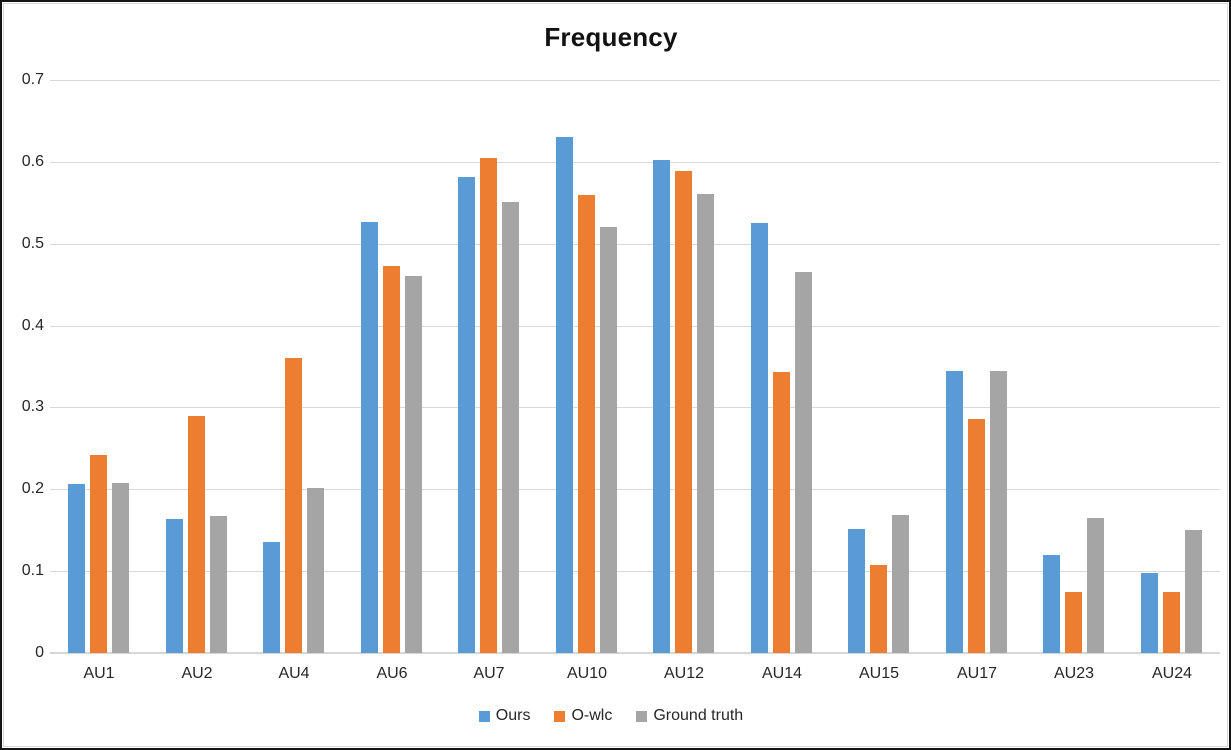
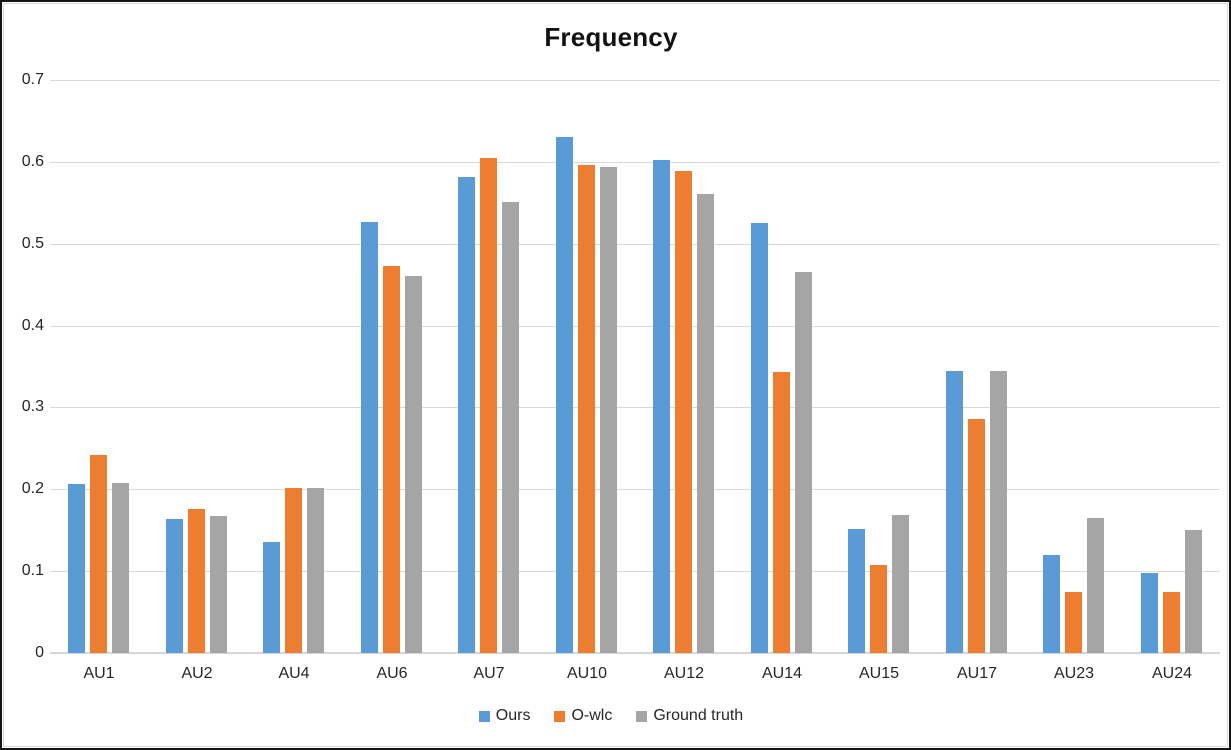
O-wlc/AU2: 0.29 -> 0.18
O-wlc/AU4: 0.36 -> 0.20
O-wlc/AU10: 0.56 -> 0.60
Ground truth/AU10: 0.52 -> 0.59
